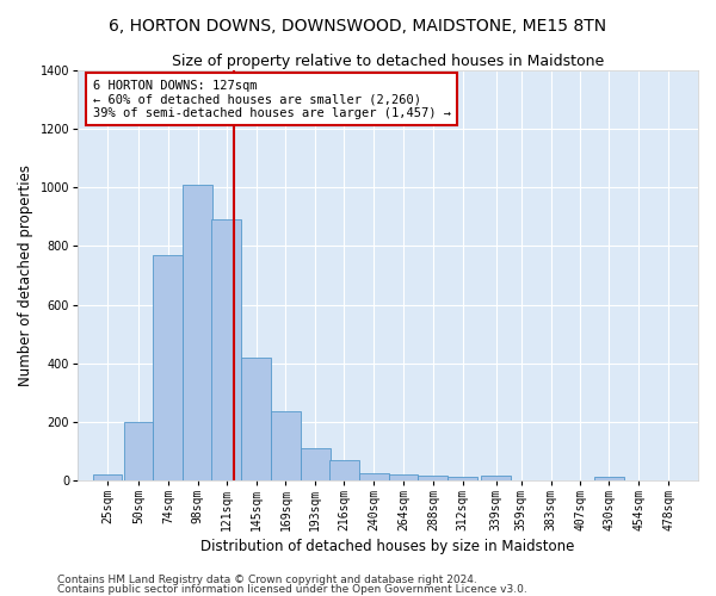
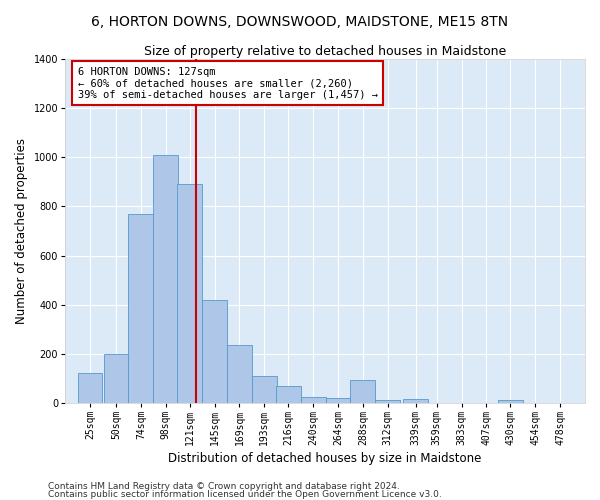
25sqm: 20 -> 120
288sqm: 15 -> 95
